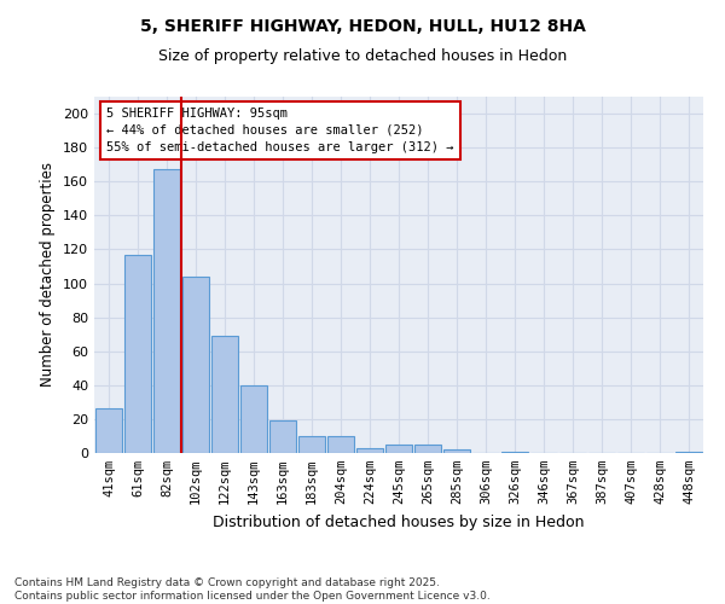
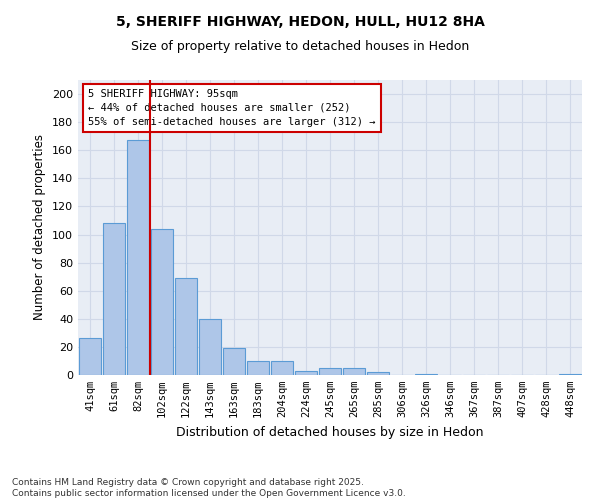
61sqm: 117 -> 108
